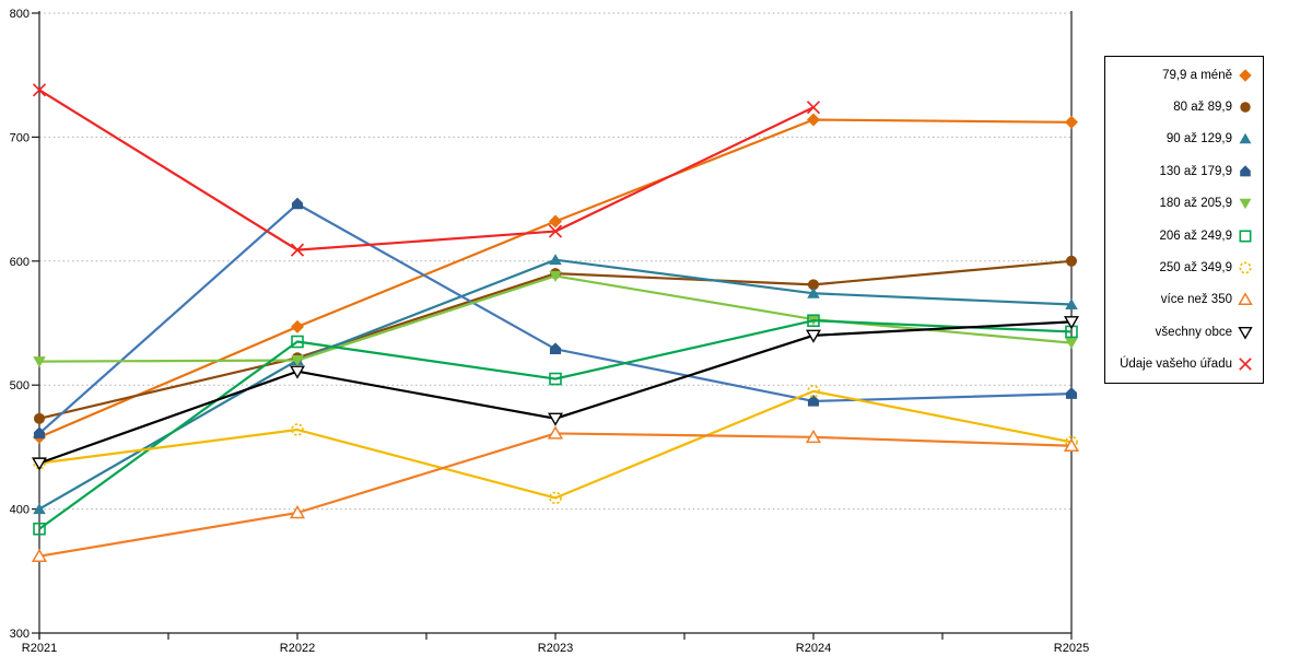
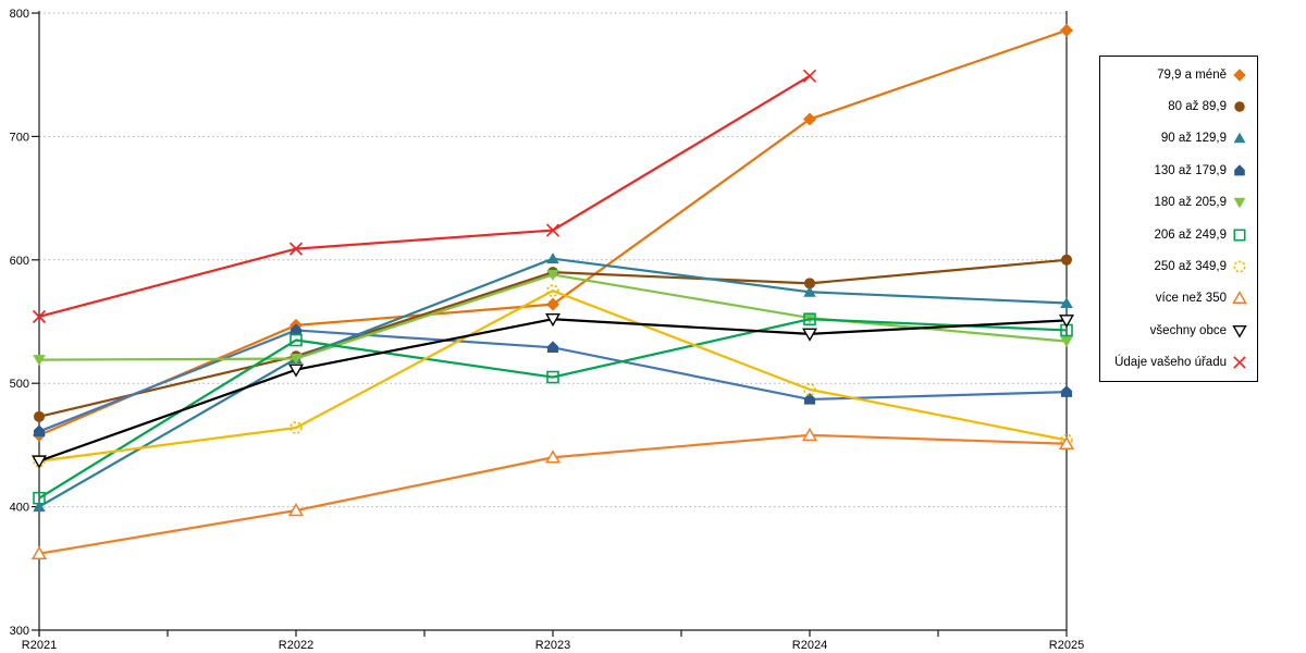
206 až 249,9/R2021: 384 -> 407
Údaje vašeho úřadu/R2021: 738 -> 554
130 až 179,9/R2022: 646 -> 543
79,9 a méně/R2023: 632 -> 564
250 až 349,9/R2023: 409 -> 575
více než 350/R2023: 461 -> 440
všechny obce/R2023: 473 -> 552
Údaje vašeho úřadu/R2024: 724 -> 749
79,9 a méně/R2025: 712 -> 786
